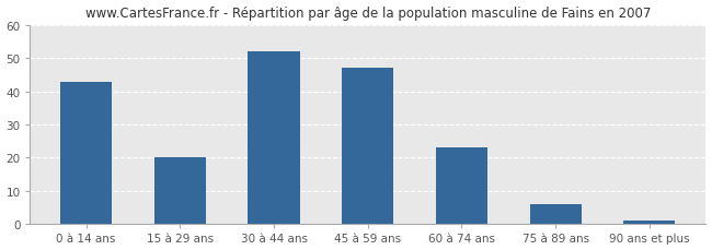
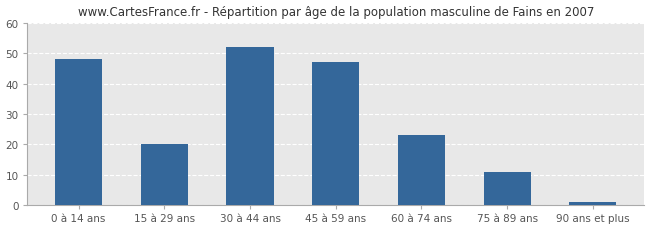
0 à 14 ans: 43 -> 48
75 à 89 ans: 6 -> 11
